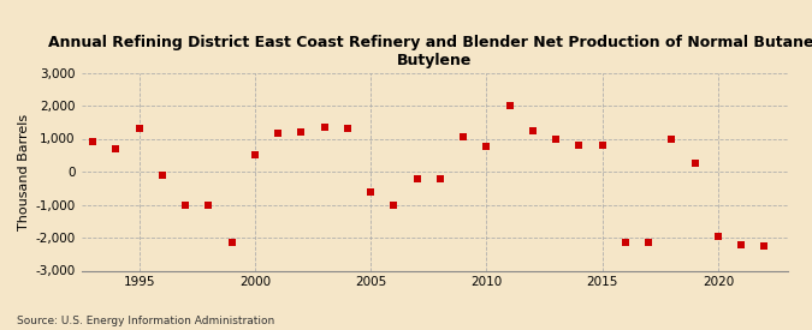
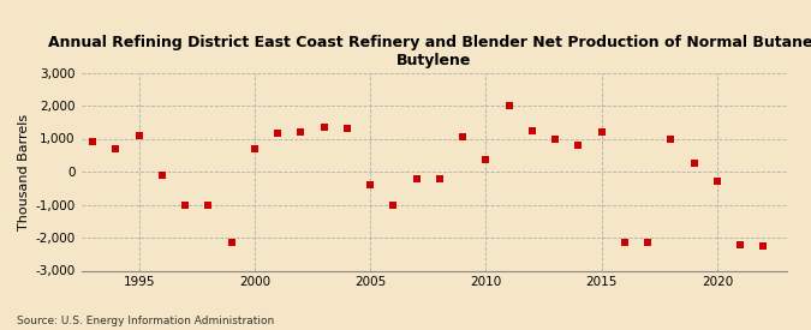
1995: 1,300 -> 1,100
2000: 500 -> 700
2005: -600 -> -400
2010: 750 -> 350
2015: 800 -> 1,200
2020: -1,950 -> -300
